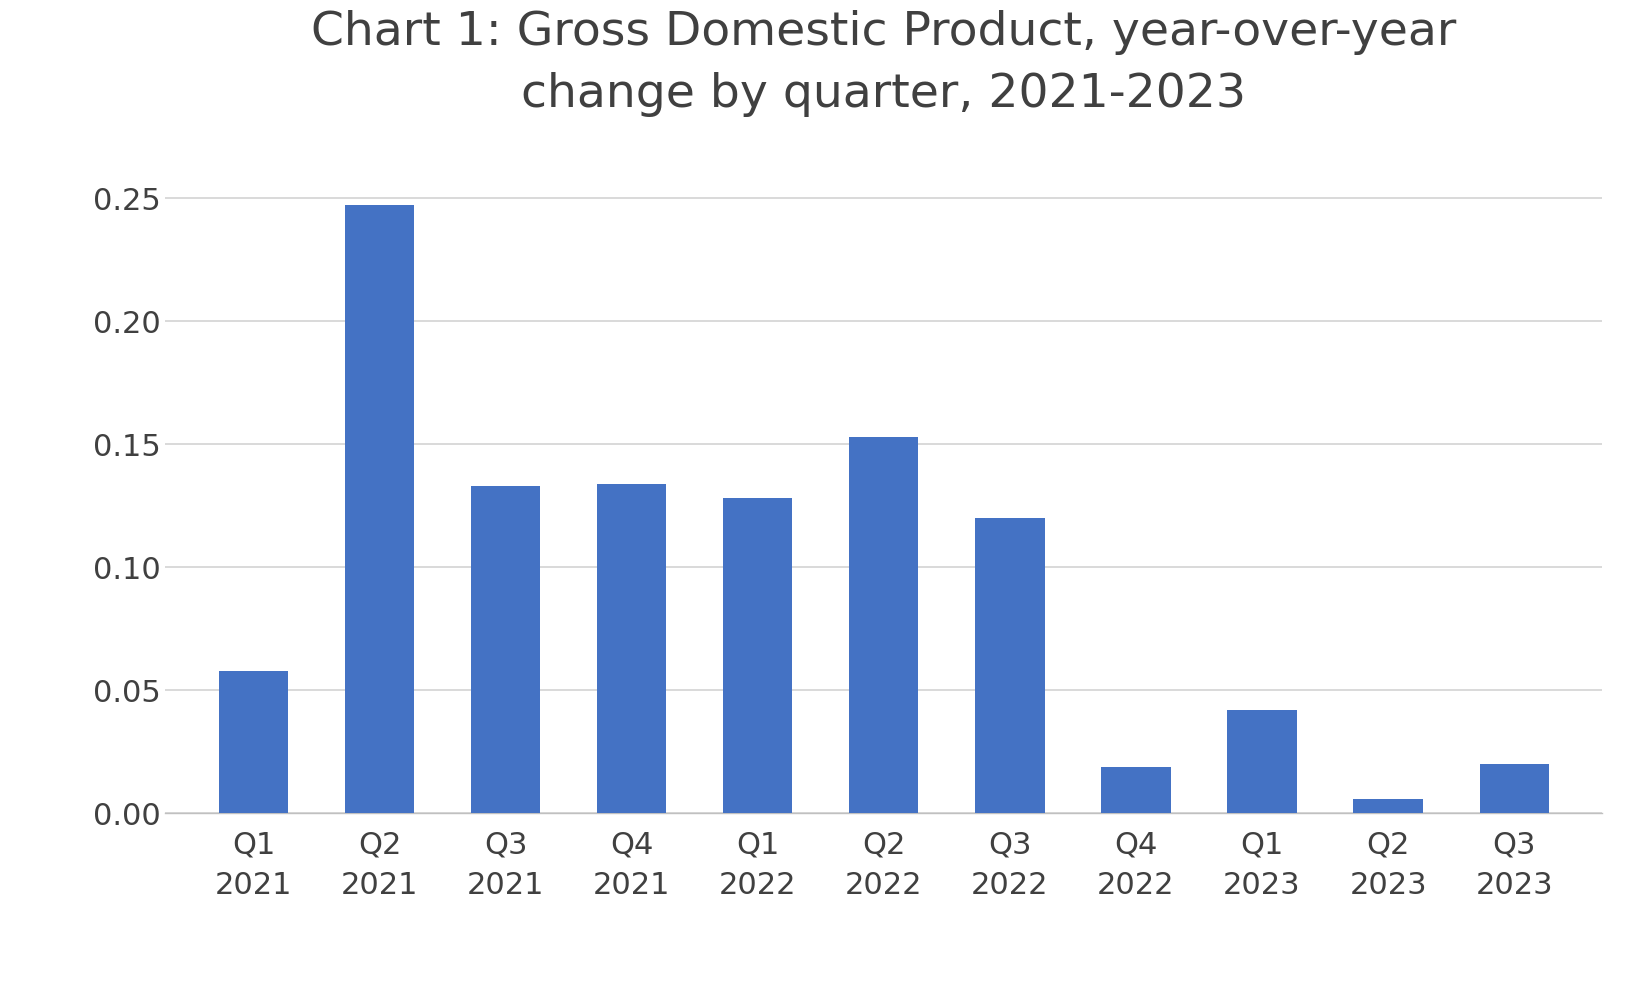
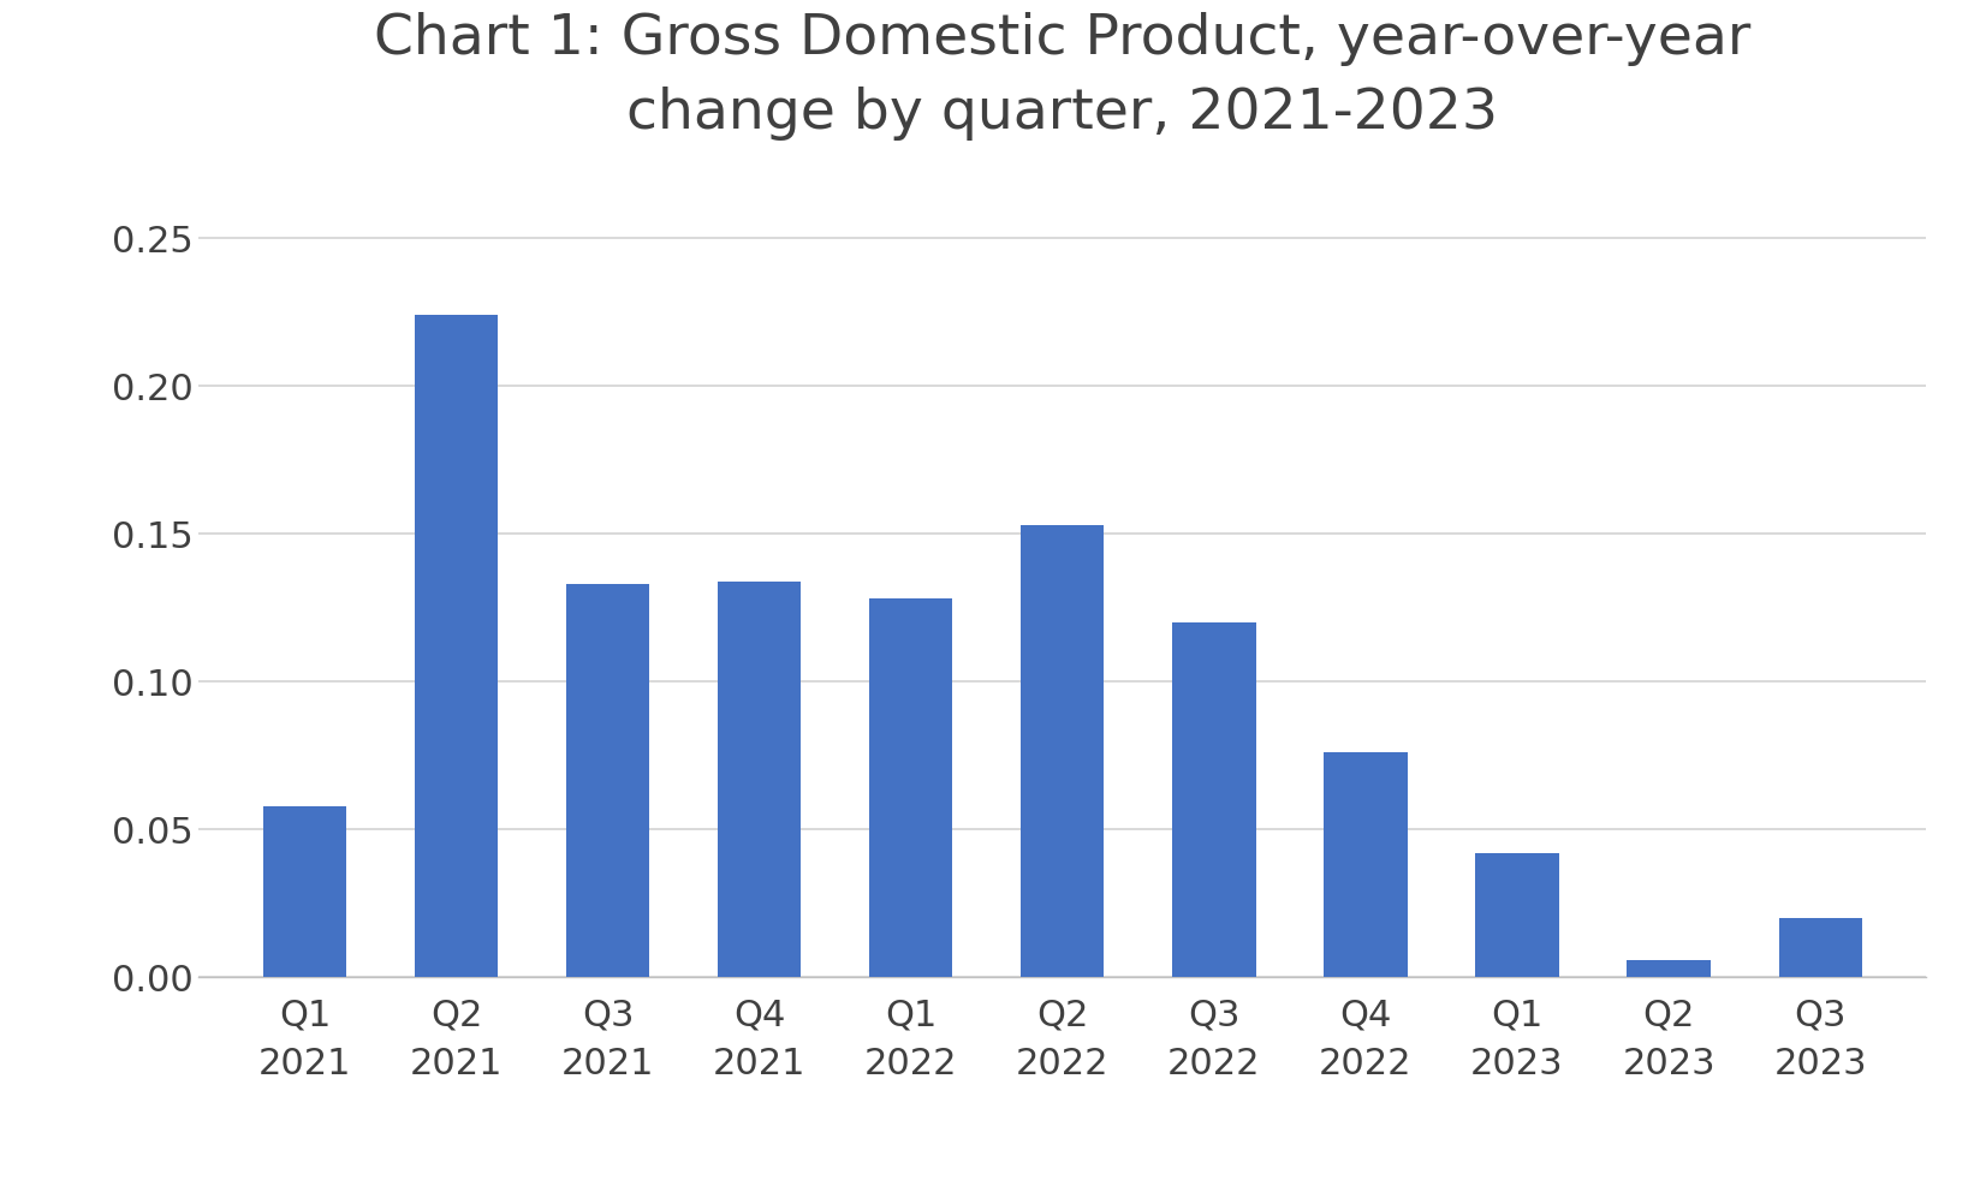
Q2 2021: 0.247 -> 0.224
Q4 2022: 0.019 -> 0.076
